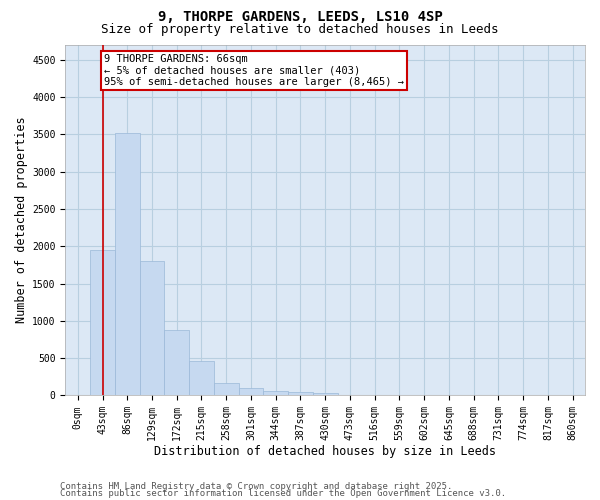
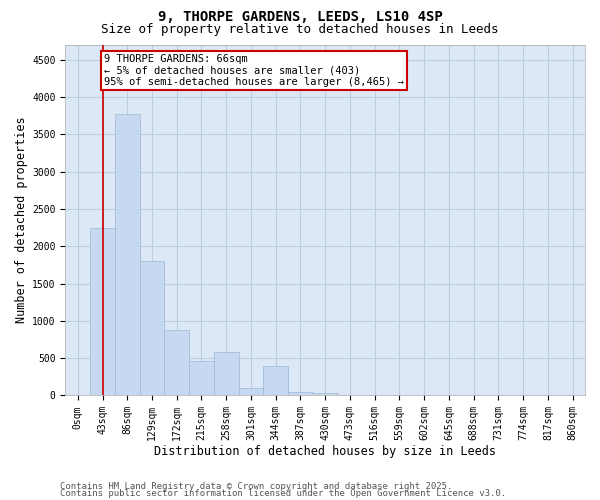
43sqm: 1950 -> 2240
86sqm: 3520 -> 3780
258sqm: 170 -> 580
344sqm: 60 -> 400
